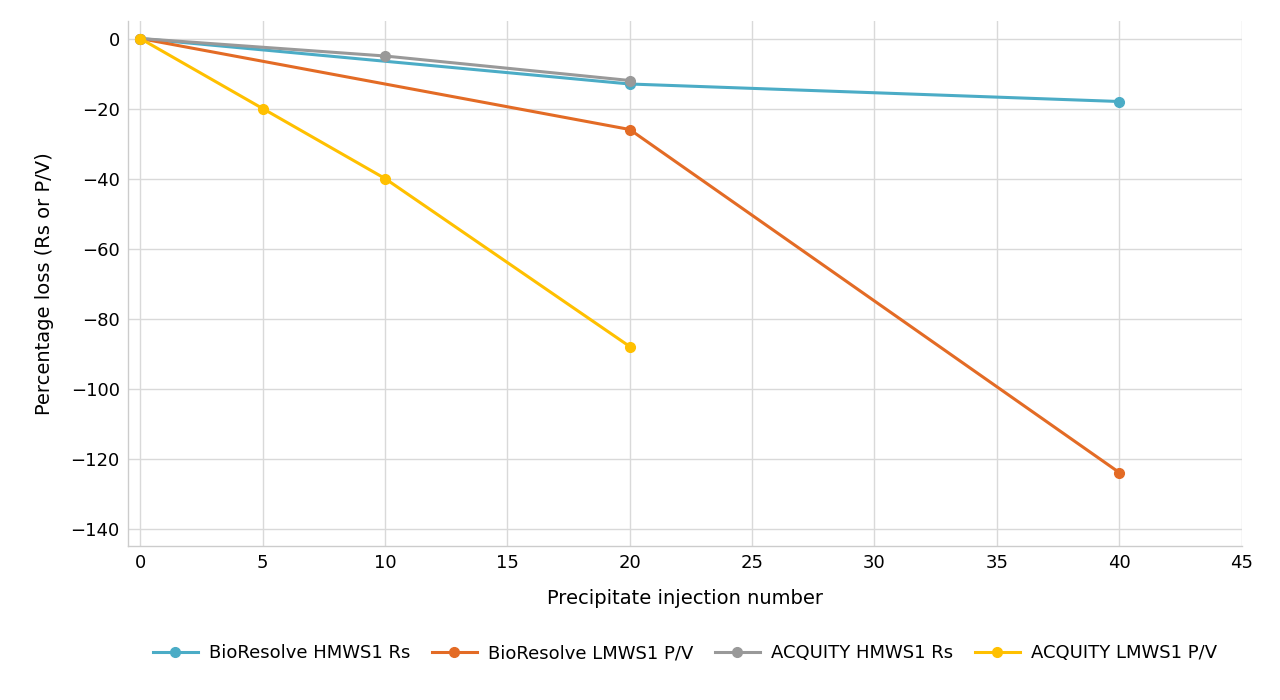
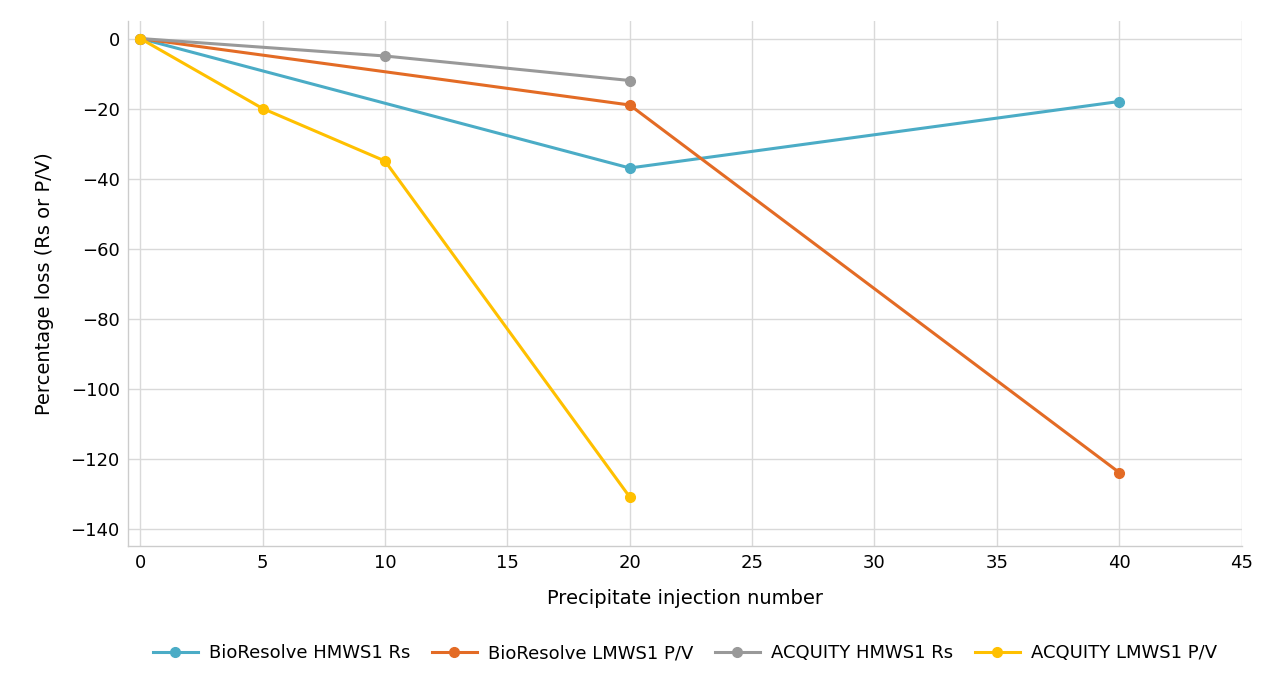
ACQUITY LMWS1 P/V/10: -40 -> -35
BioResolve HMWS1 Rs/20: -13 -> -37
BioResolve LMWS1 P/V/20: -26 -> -19
ACQUITY LMWS1 P/V/20: -88 -> -131
